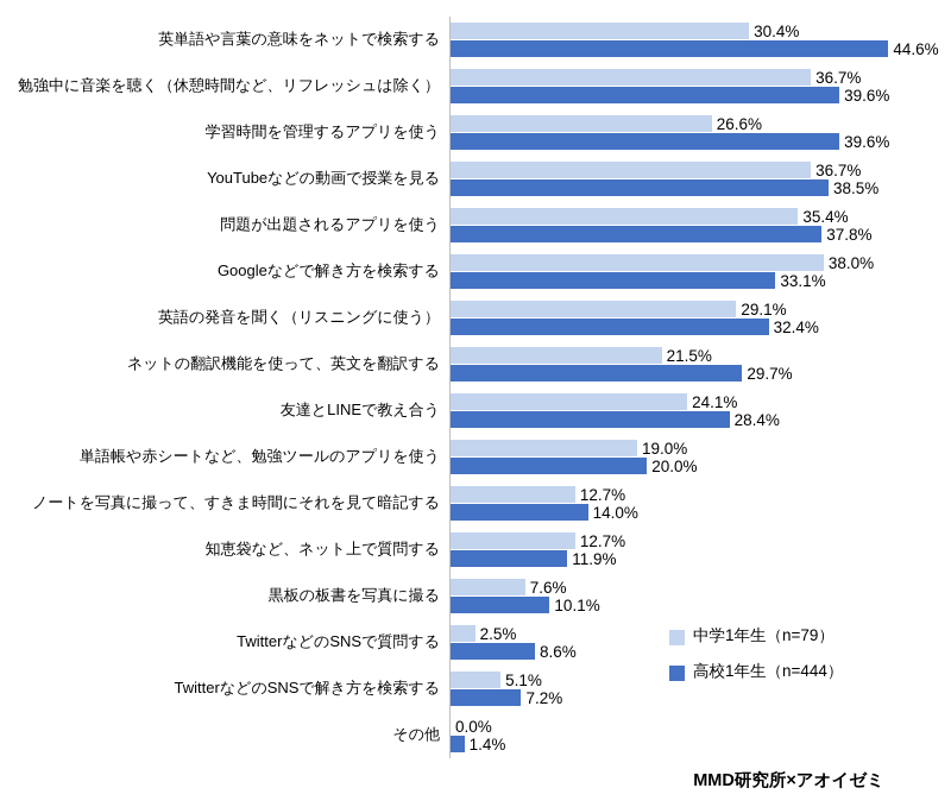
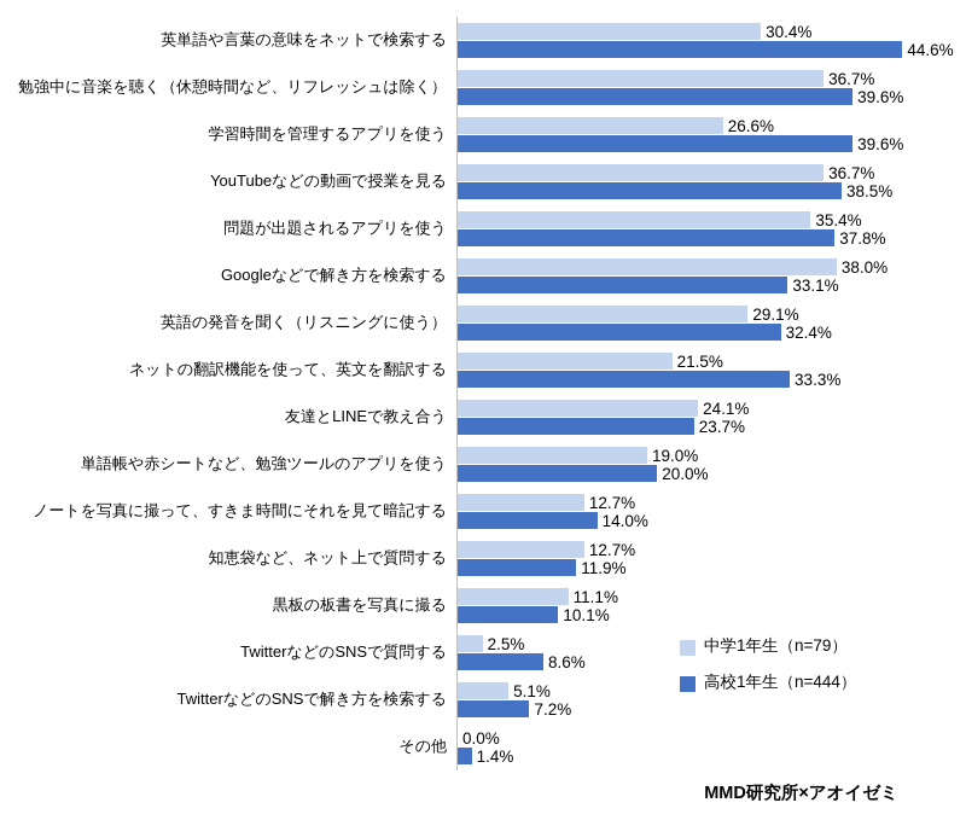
高校1年生（n=444）/ネットの翻訳機能を使って、英文を翻訳する: 29.7% -> 33.3%
高校1年生（n=444）/友達とLINEで教え合う: 28.4% -> 23.7%
中学1年生（n=79）/黒板の板書を写真に撮る: 7.6% -> 11.1%
